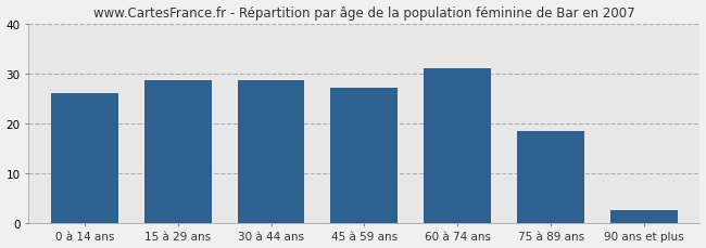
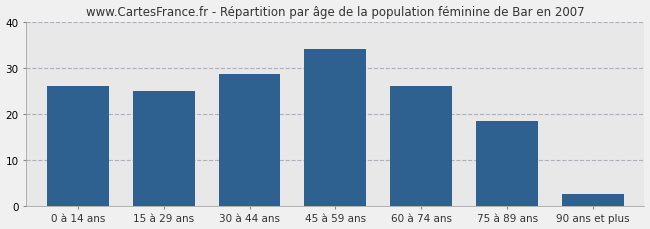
15 à 29 ans: 28.5 -> 25.0
45 à 59 ans: 27.0 -> 34.0
60 à 74 ans: 31.0 -> 26.0
